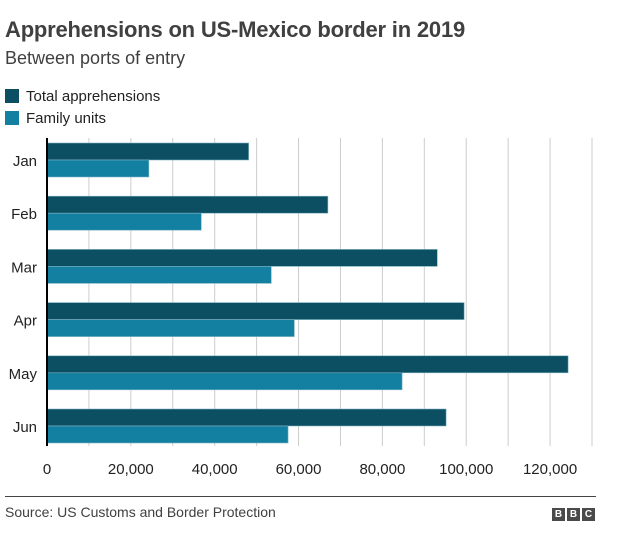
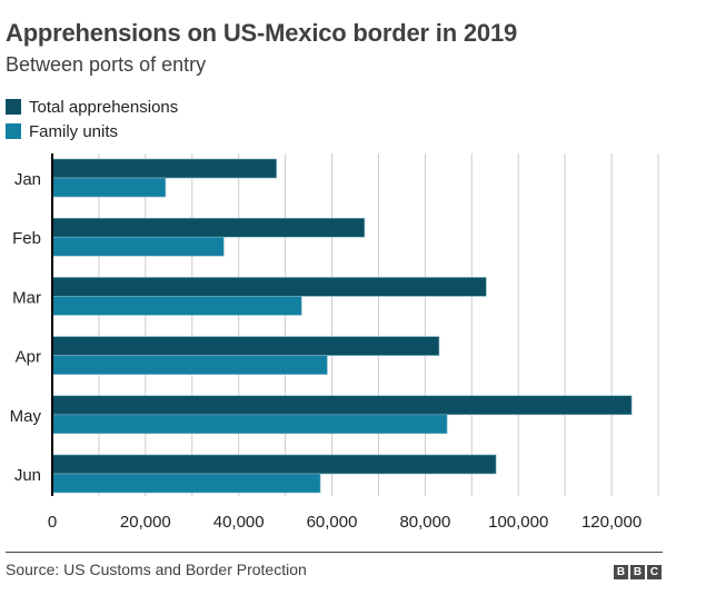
Total apprehensions/Apr: 100000 -> 83000
